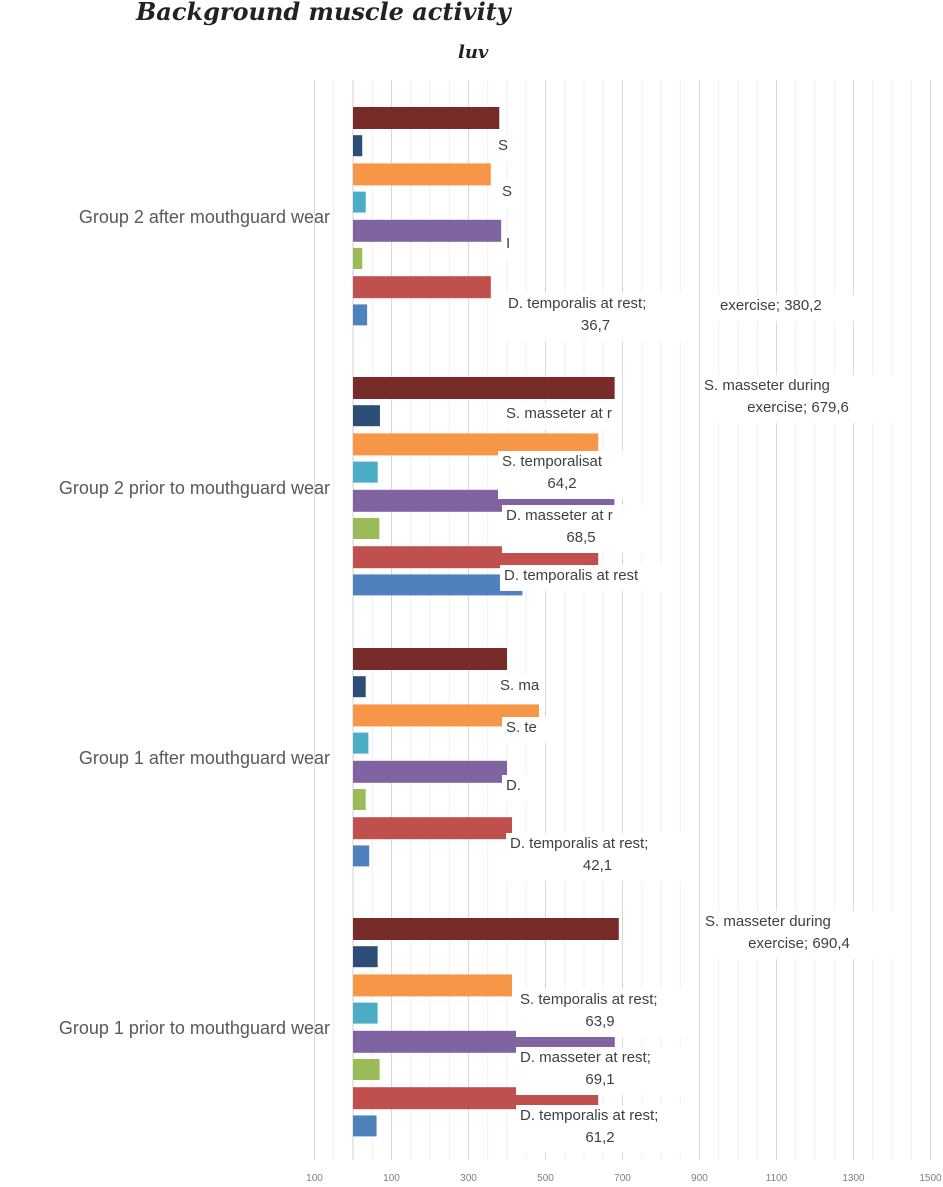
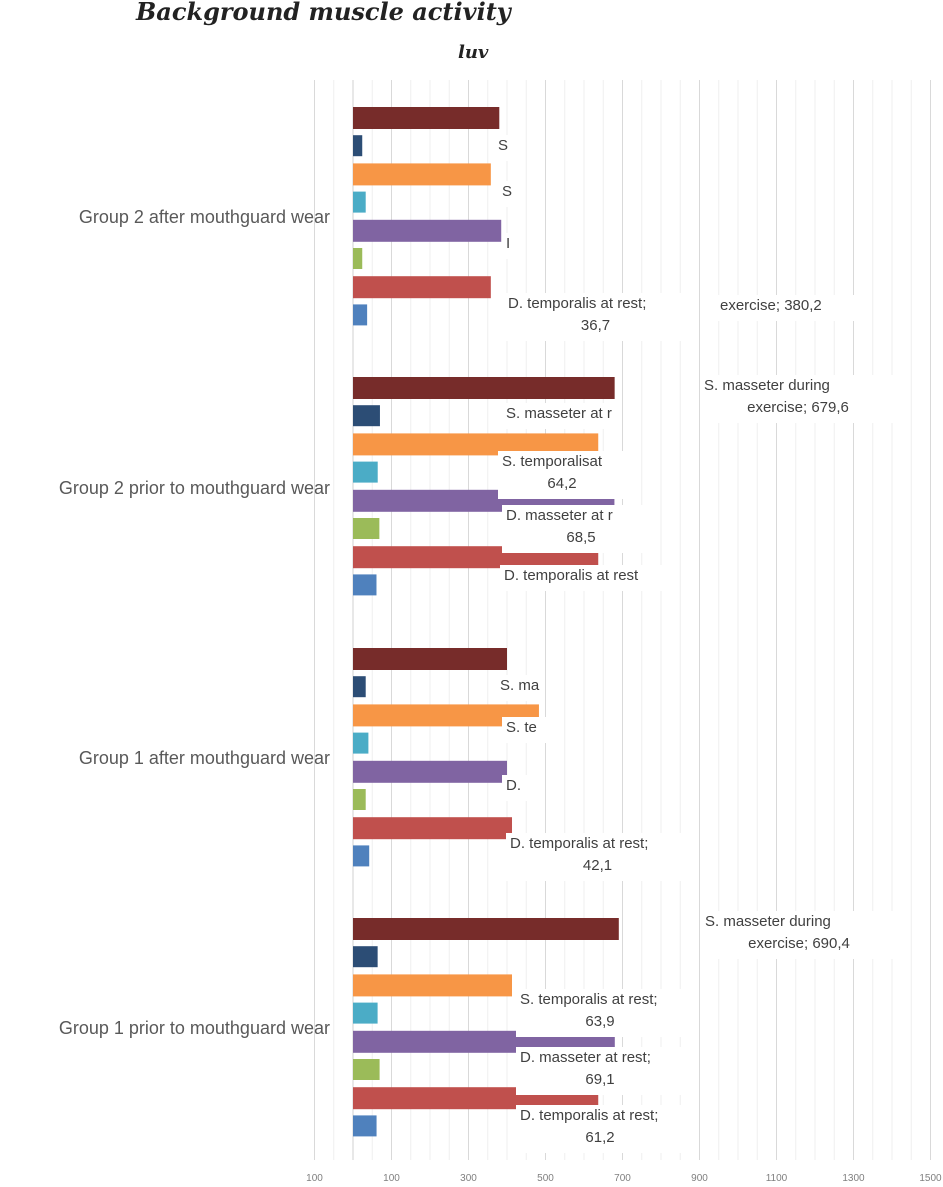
D. temporalis at rest/Group 2 prior to mouthguard wear: 440 -> 60
